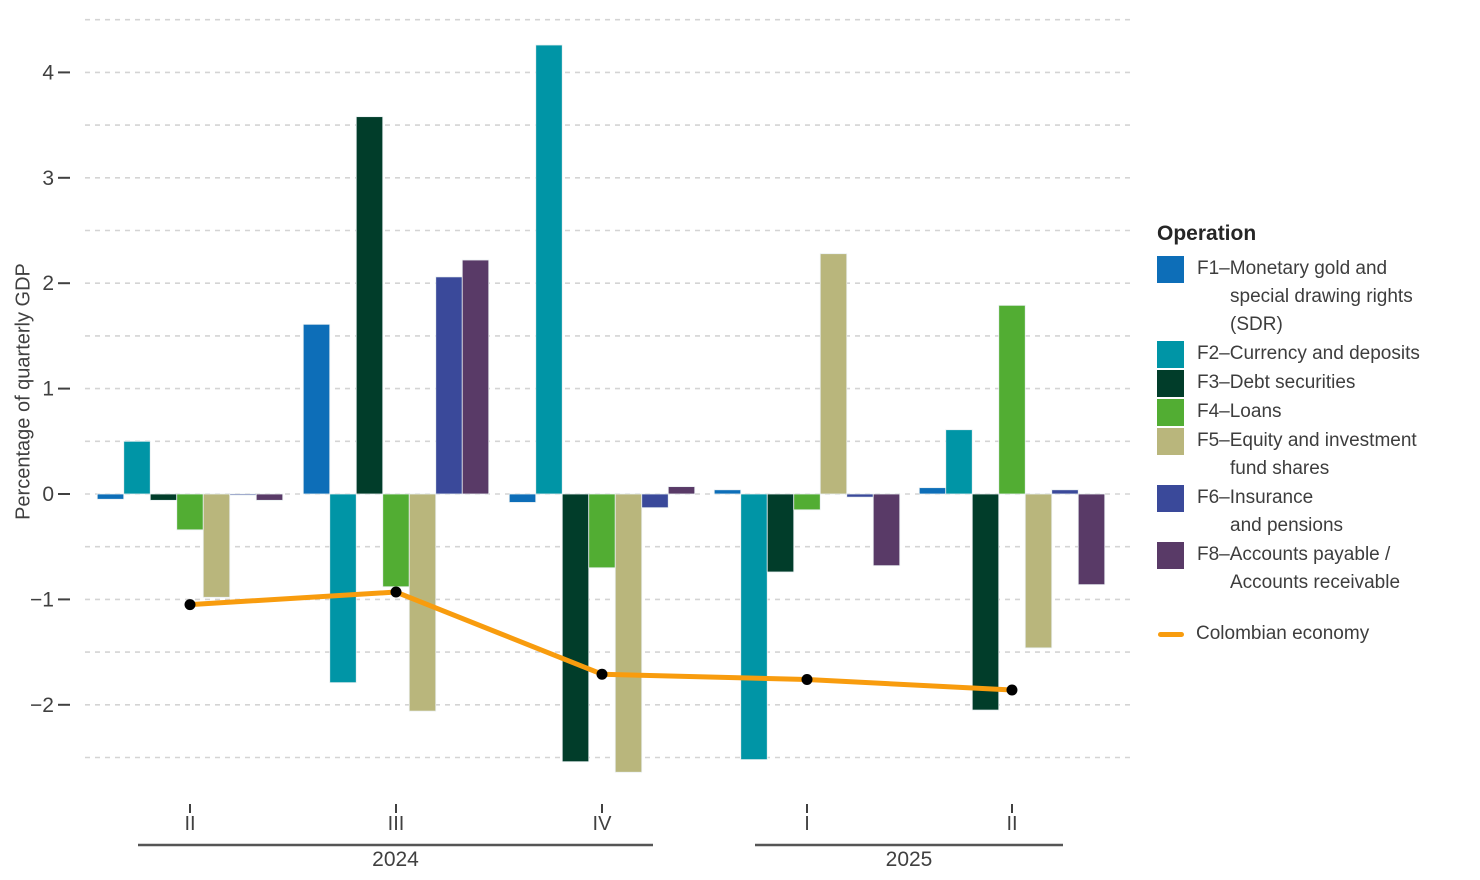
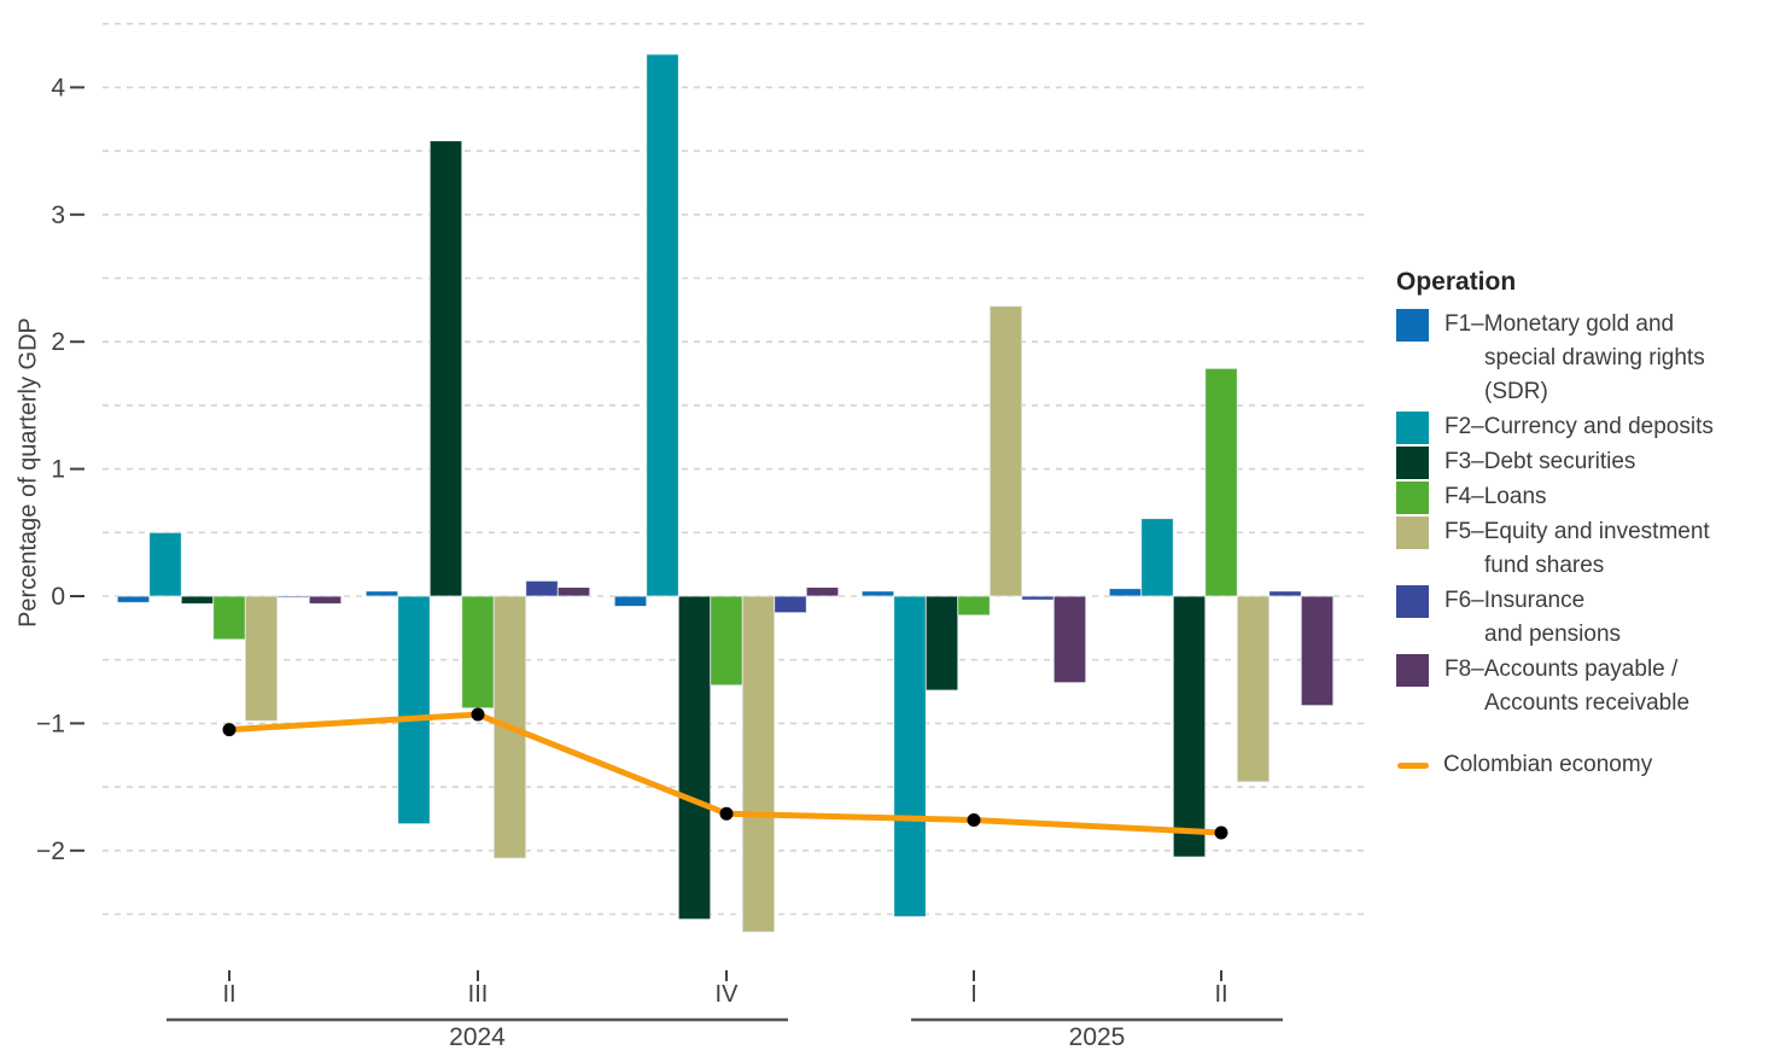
F1–Monetary gold and special drawing rights (SDR)/2024 III: 1.61 -> 0.04
F6–Insurance and pensions/2024 III: 2.06 -> 0.12
F8–Accounts payable / Accounts receivable/2024 III: 2.22 -> 0.07
